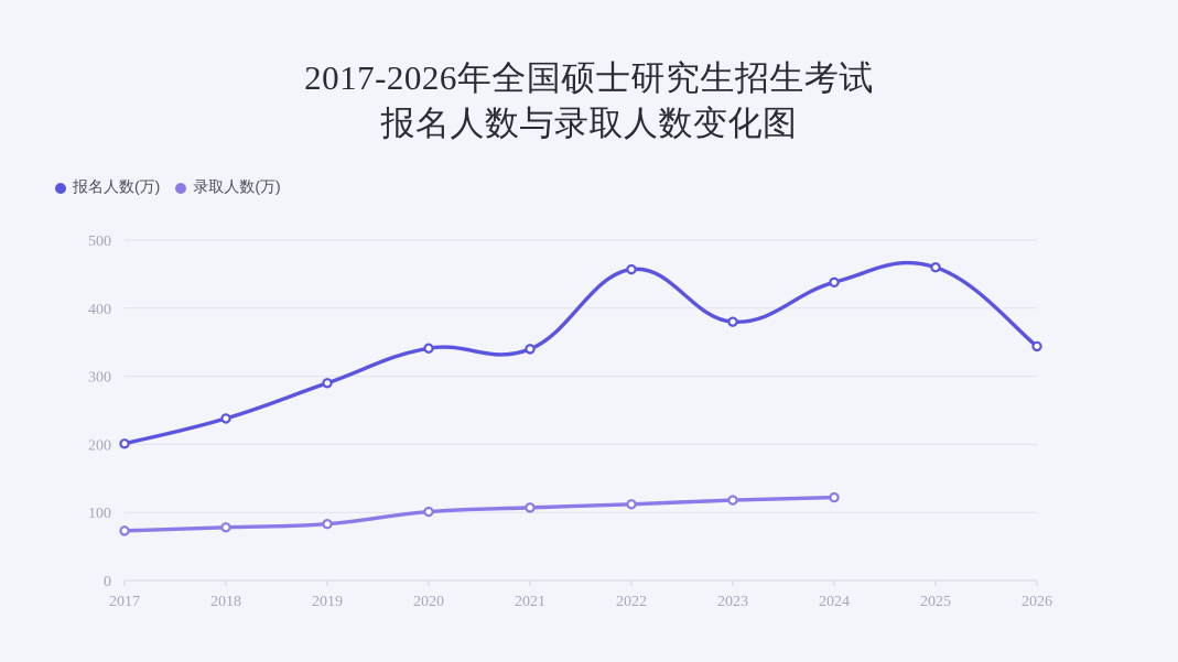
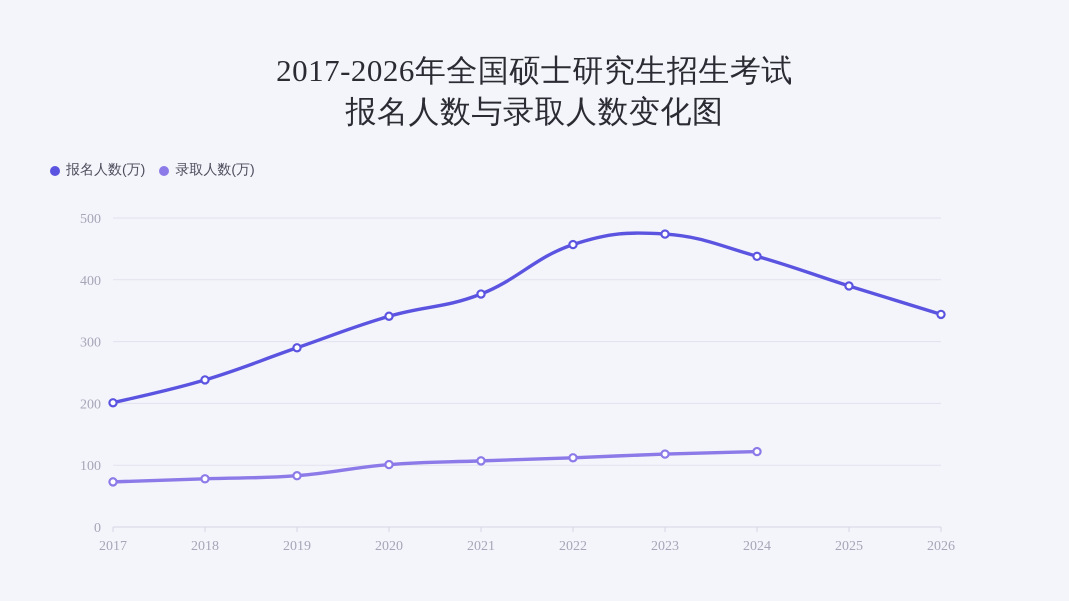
报名人数(万)/2021: 340 -> 380
报名人数(万)/2023: 380 -> 470
报名人数(万)/2025: 460 -> 390
